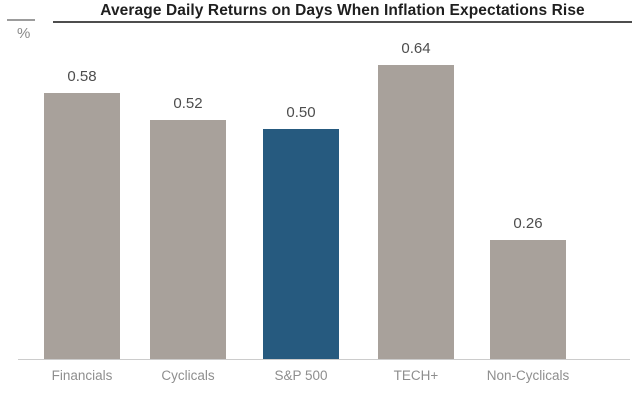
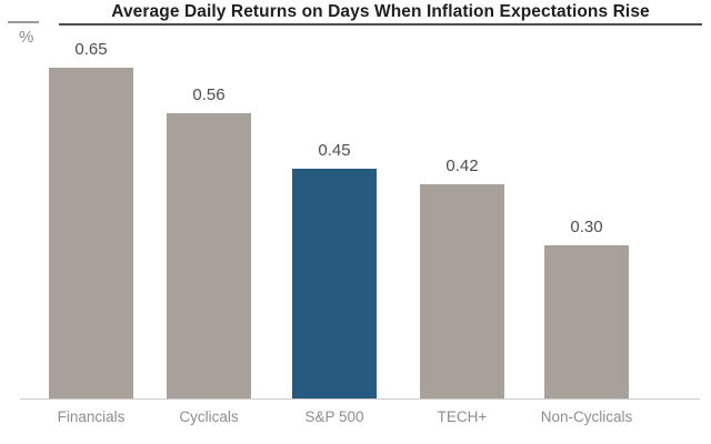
Financials: 0.58 -> 0.65
Cyclicals: 0.52 -> 0.56
S&P 500: 0.50 -> 0.45
TECH+: 0.64 -> 0.42
Non-Cyclicals: 0.26 -> 0.30
